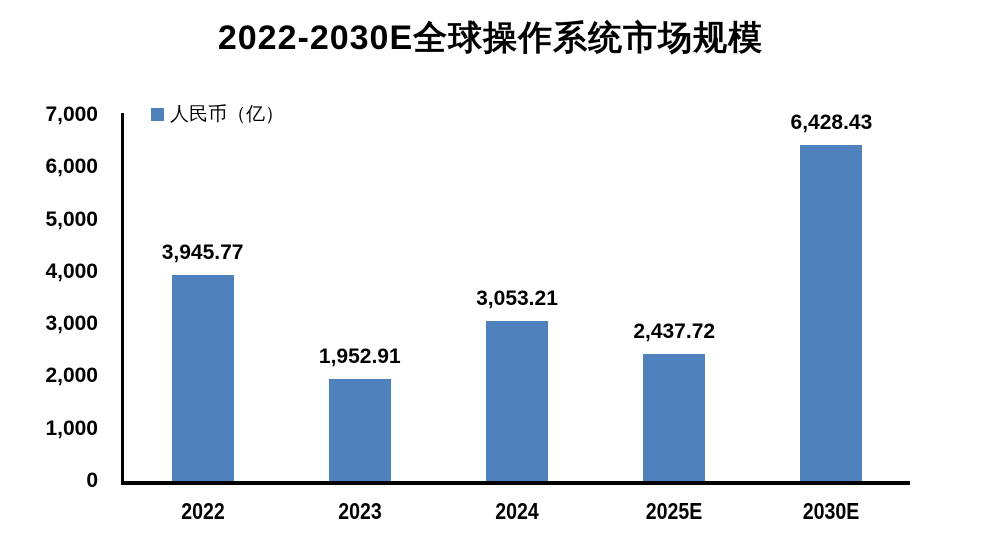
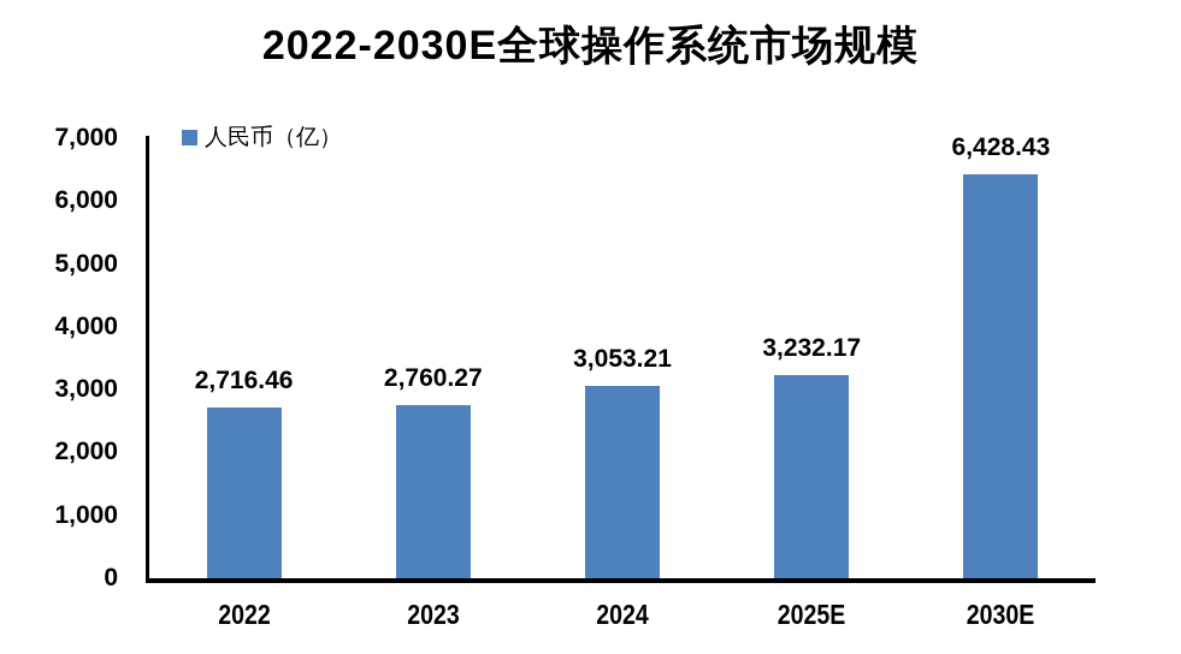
2022: 3,945.77 -> 2,716.46
2023: 1,952.91 -> 2,760.27
2025E: 2,437.72 -> 3,232.17
